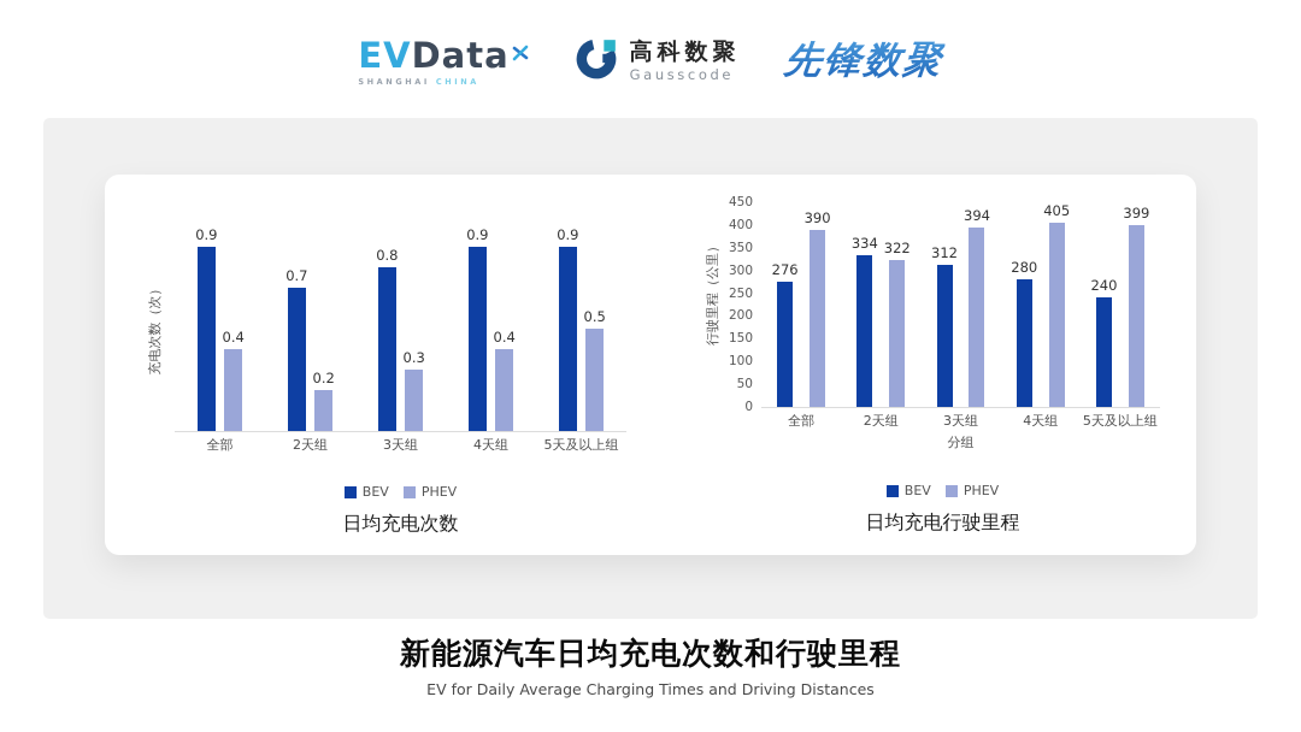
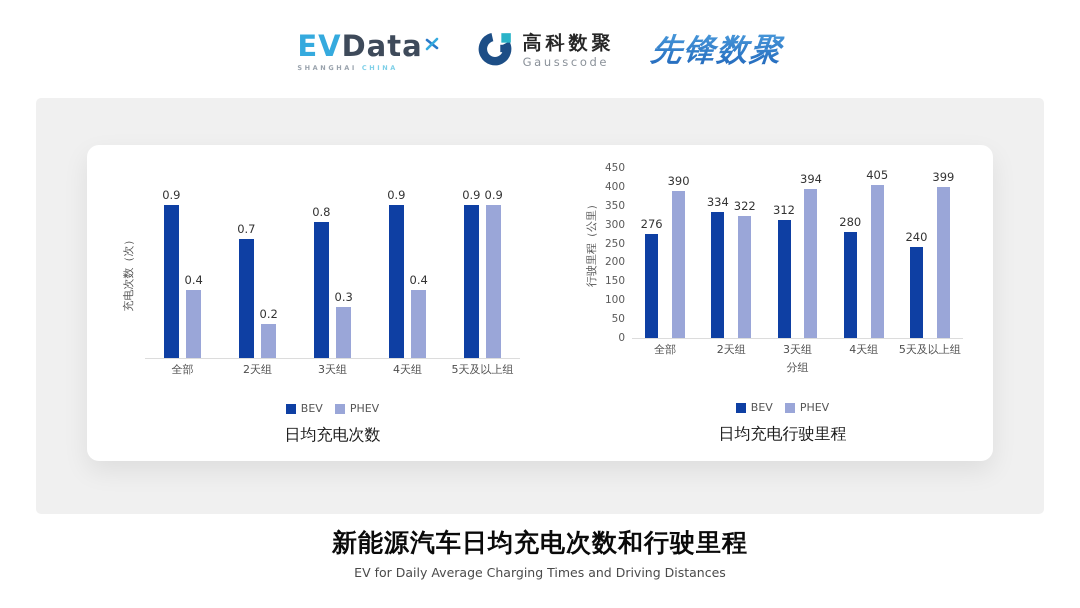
日均充电次数/PHEV/5天及以上组: 0.5 -> 0.9
